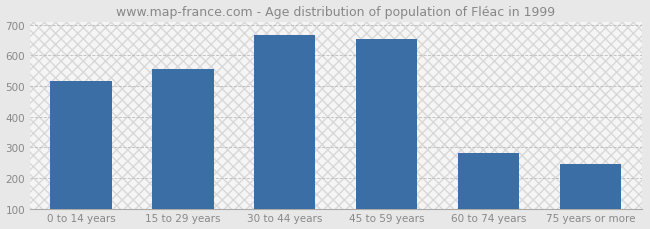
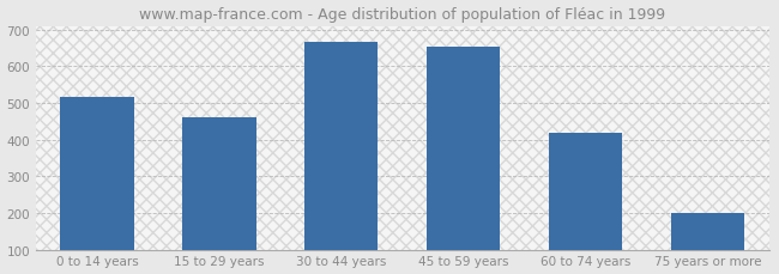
15 to 29 years: 555 -> 462
60 to 74 years: 280 -> 418
75 years or more: 245 -> 200
